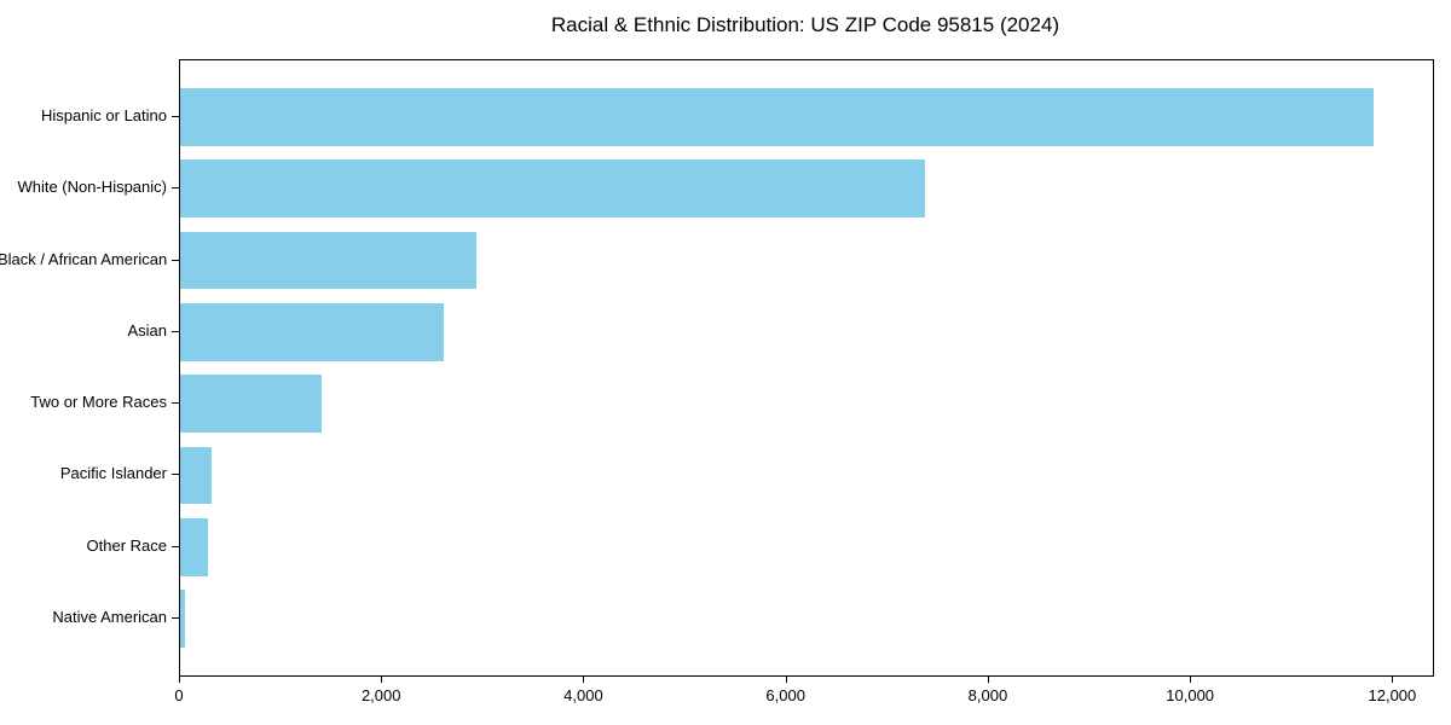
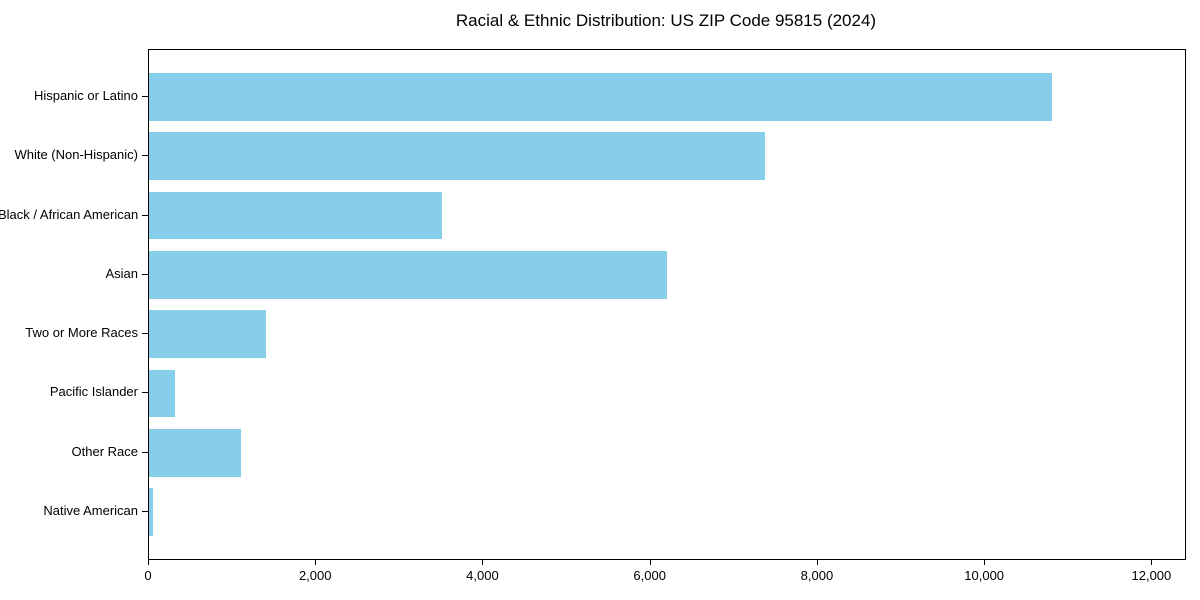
Hispanic or Latino: 11800 -> 10800
Black / African American: 2900 -> 3500
Asian: 2600 -> 6200
Other Race: 300 -> 1100
